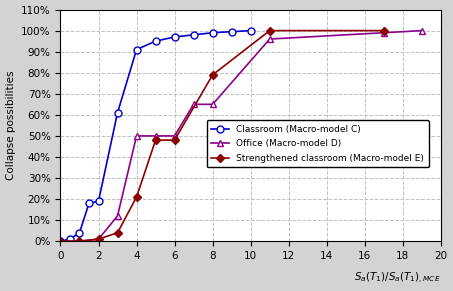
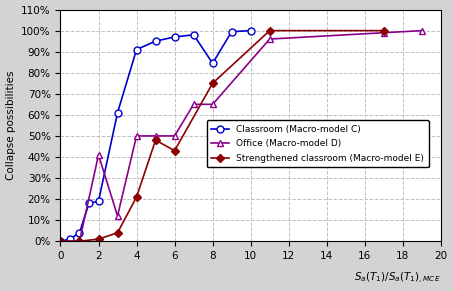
Office (Macro-model D)/2: 1% -> 41%
Strengthened classroom (Macro-model E)/6: 48% -> 43%
Classroom (Macro-model C)/8: 99.0% -> 84.5%
Strengthened classroom (Macro-model E)/8: 79% -> 75%
